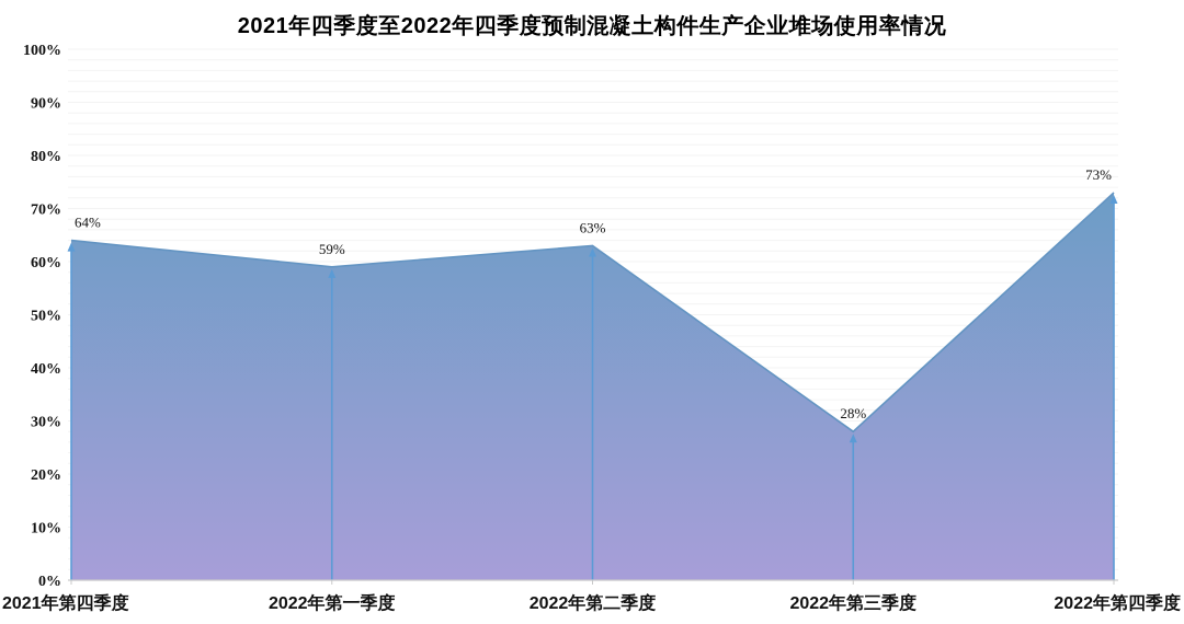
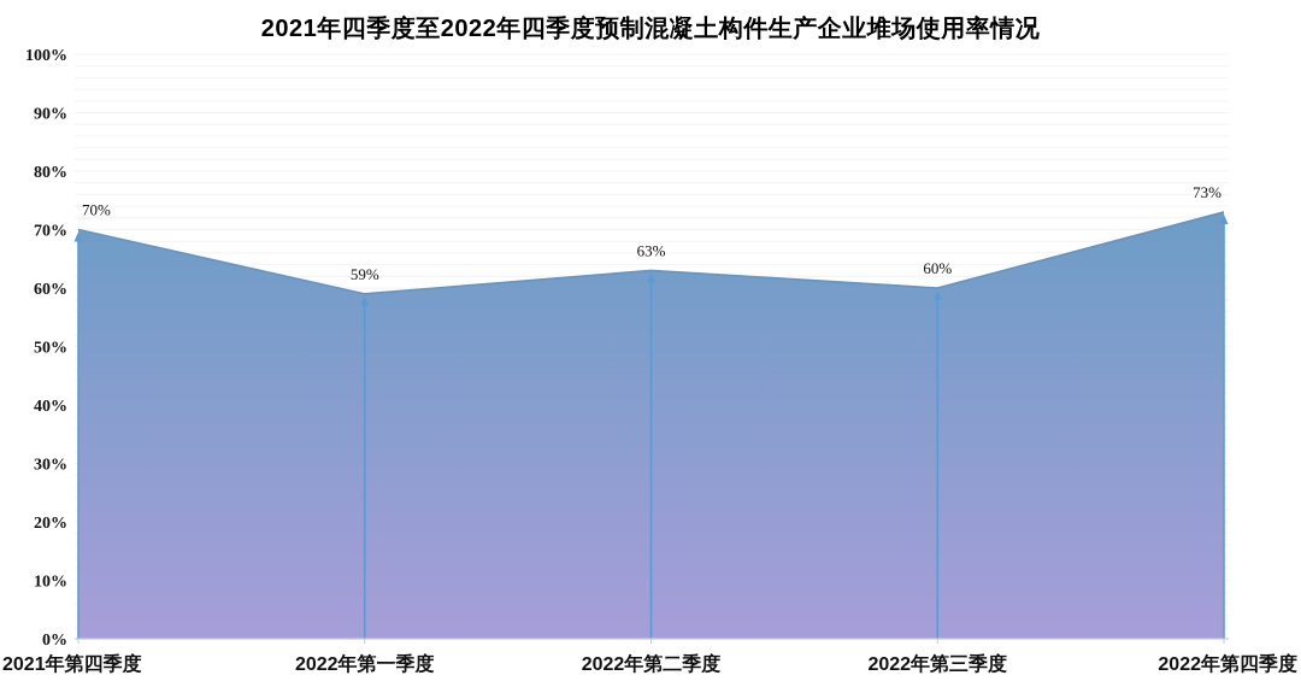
2021年第四季度: 64% -> 70%
2022年第三季度: 28% -> 60%
